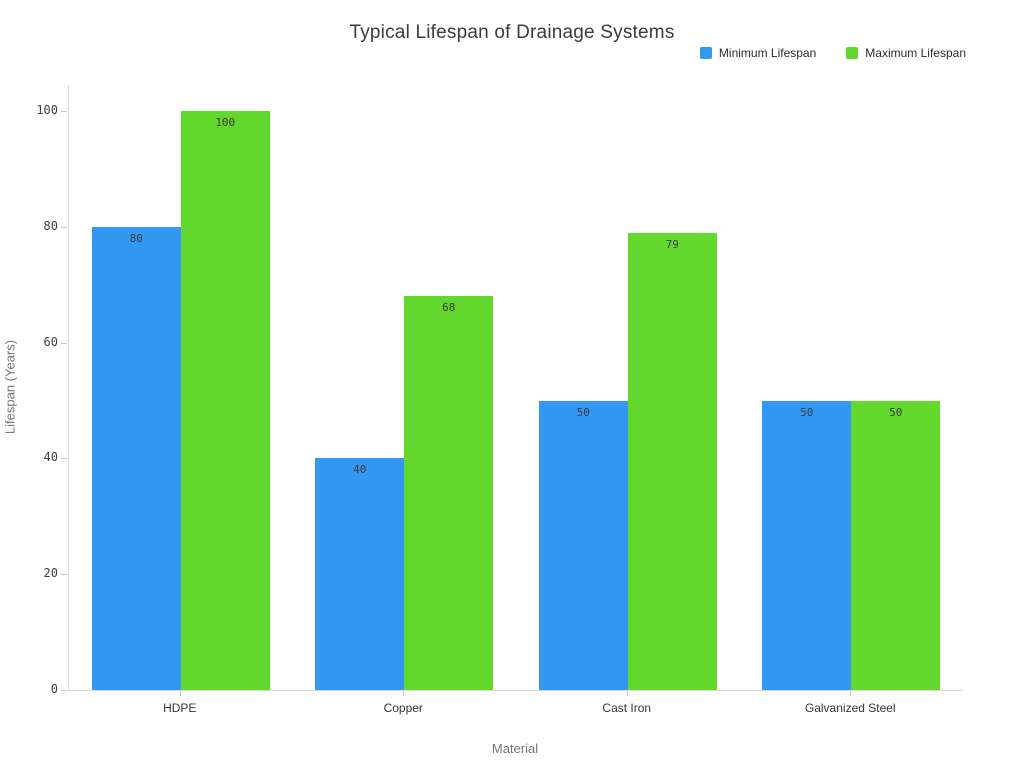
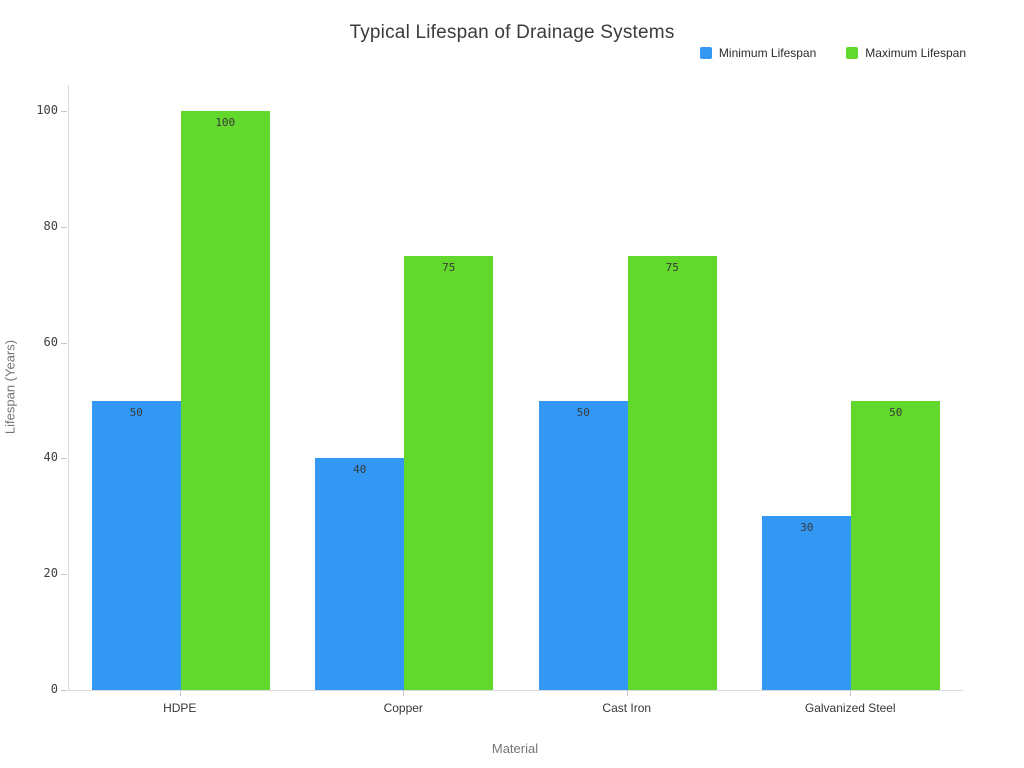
Minimum Lifespan/HDPE: 80 -> 50
Maximum Lifespan/Copper: 68 -> 75
Maximum Lifespan/Cast Iron: 79 -> 75
Minimum Lifespan/Galvanized Steel: 50 -> 30
